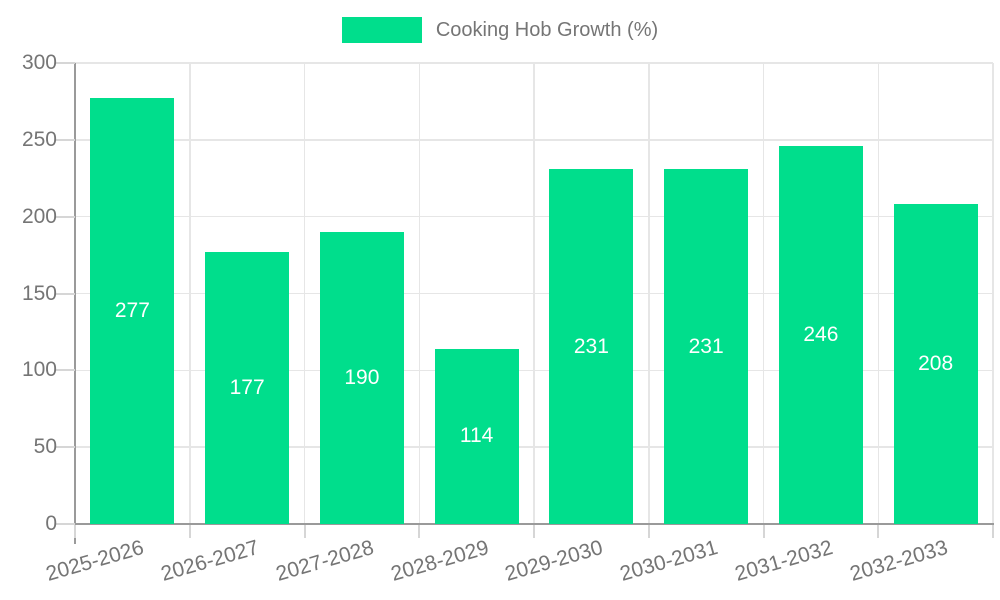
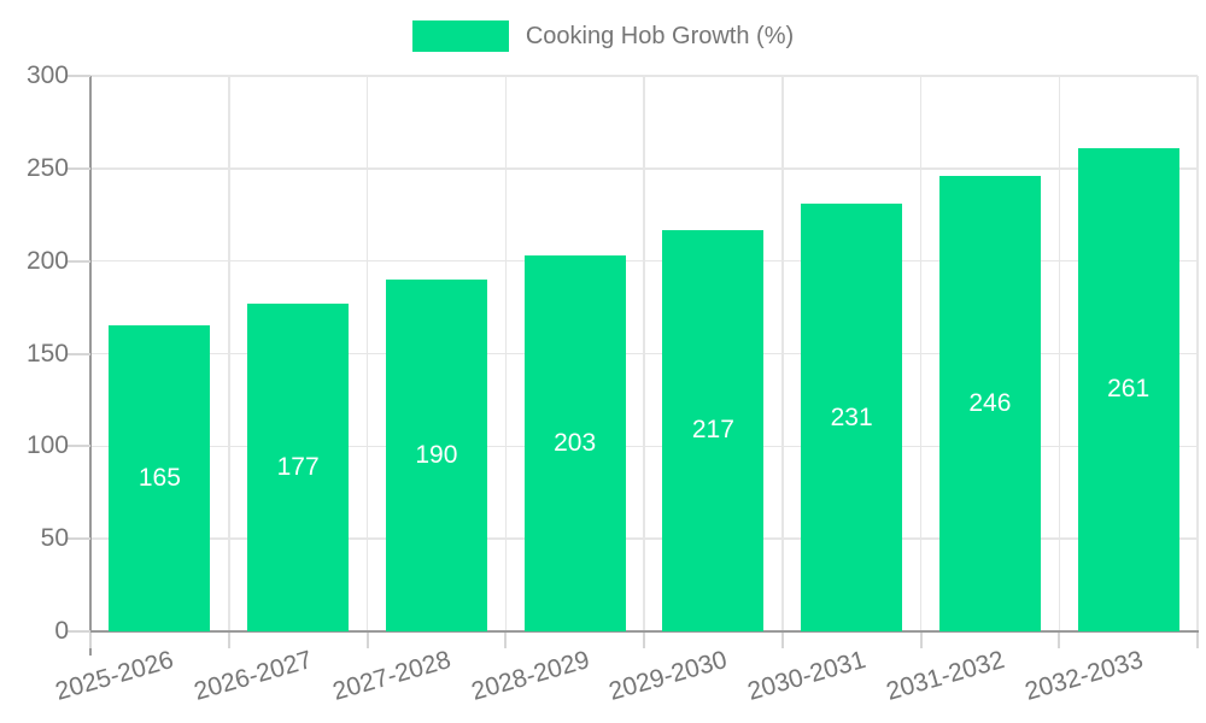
2025-2026: 277 -> 165
2028-2029: 114 -> 203
2029-2030: 231 -> 217
2032-2033: 208 -> 261
